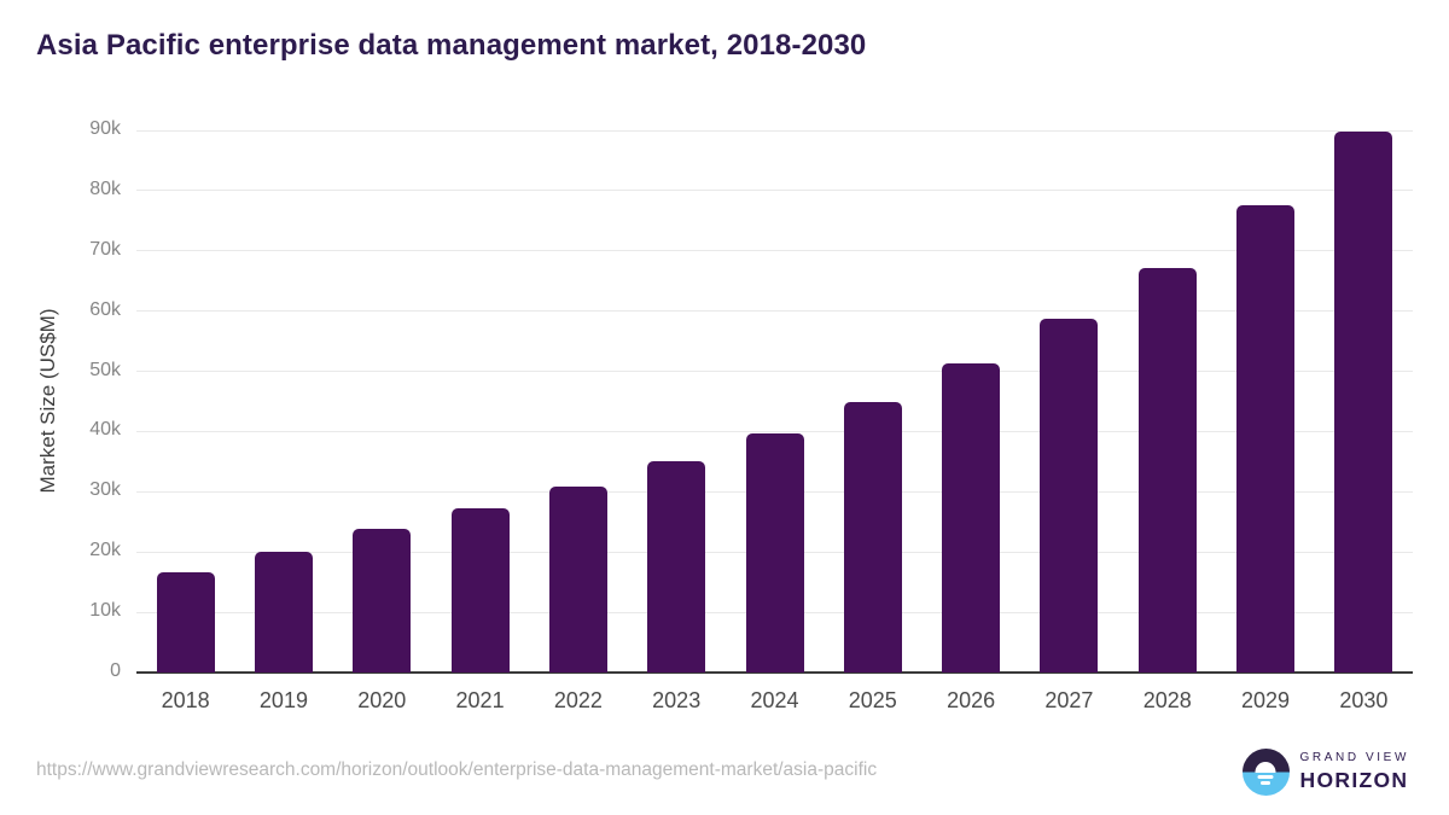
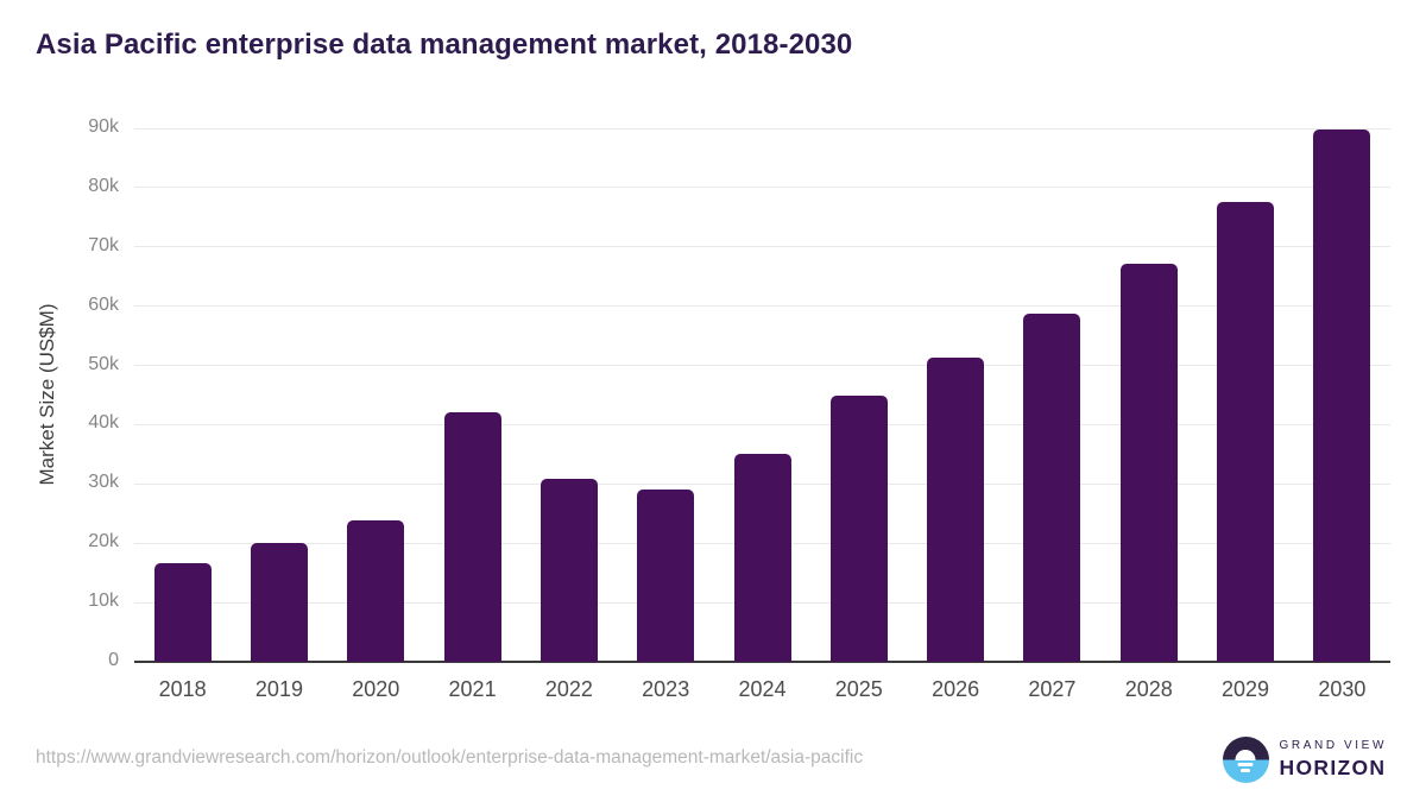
2021: 27k -> 42k
2023: 35k -> 29k
2024: 40k -> 35k
